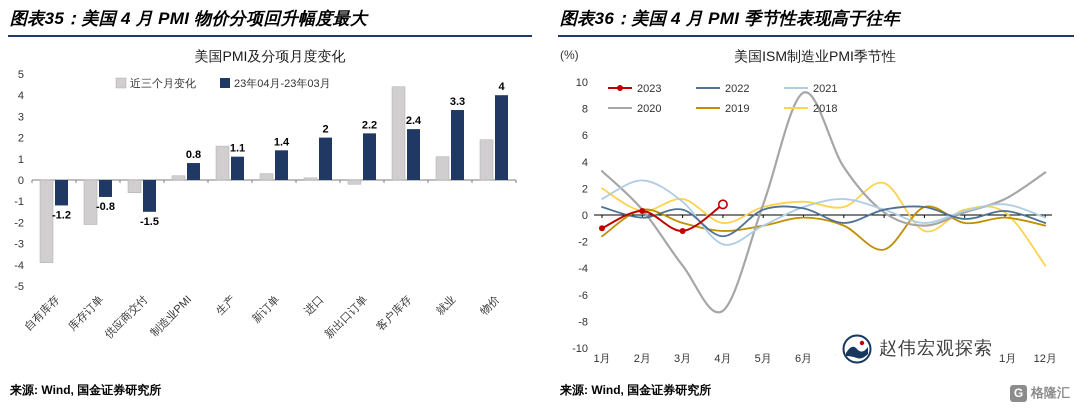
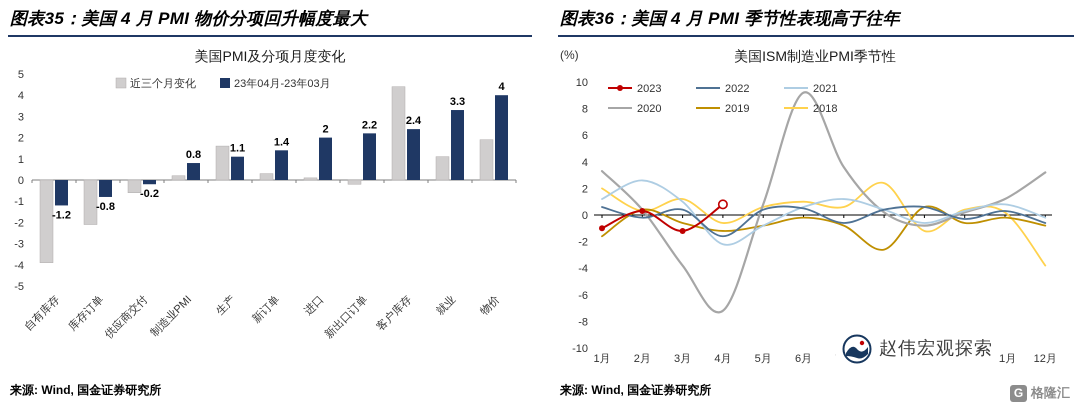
美国PMI及分项月度变化/23年04月-23年03月/供应商交付: -1.5 -> -0.2
